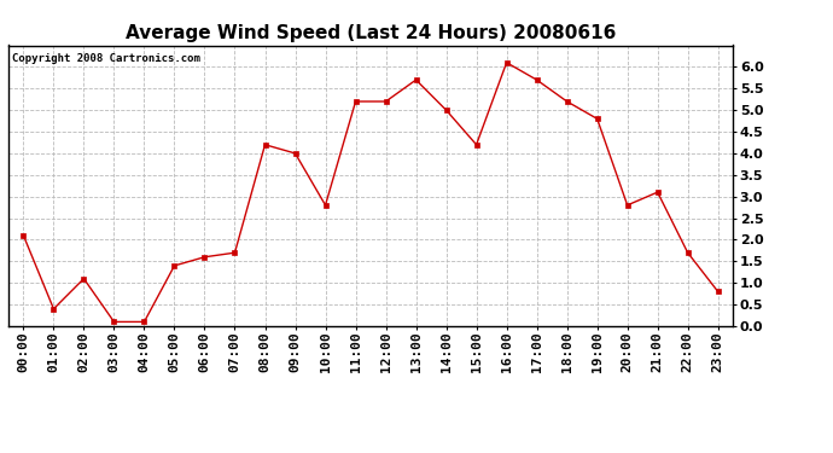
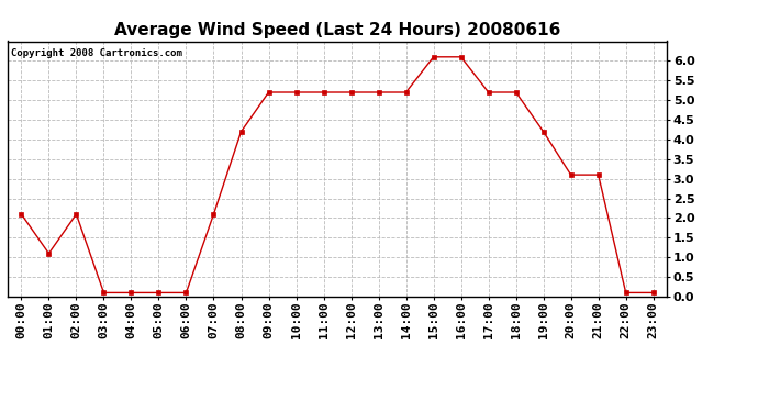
01:00: 0.4 -> 1.1
02:00: 1.1 -> 2.1
05:00: 1.4 -> 0.1
06:00: 1.6 -> 0.1
07:00: 1.7 -> 2.1
09:00: 4.0 -> 5.2
10:00: 2.8 -> 5.2
13:00: 5.7 -> 5.2
14:00: 5.0 -> 5.2
15:00: 4.2 -> 6.1
17:00: 5.7 -> 5.2
19:00: 4.8 -> 4.2
20:00: 2.8 -> 3.1
22:00: 1.7 -> 0.1
23:00: 0.8 -> 0.1
